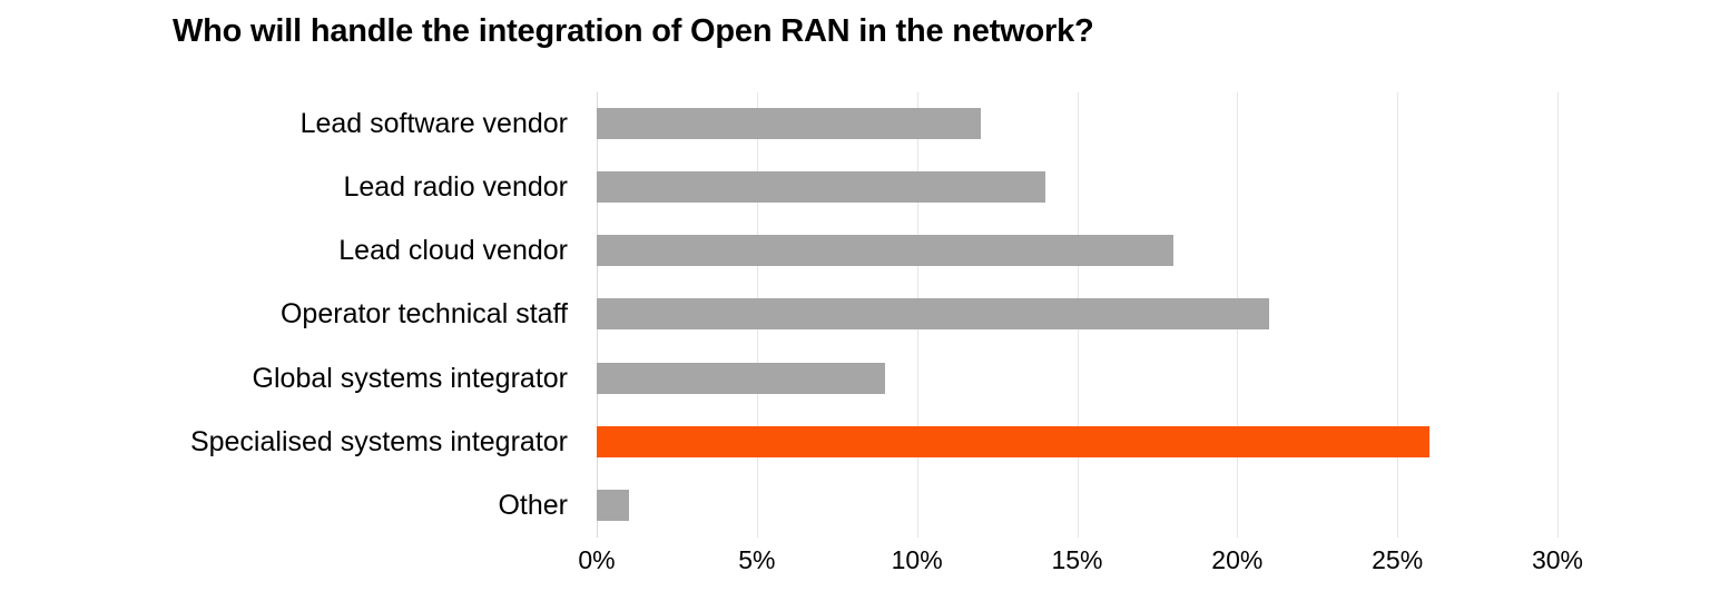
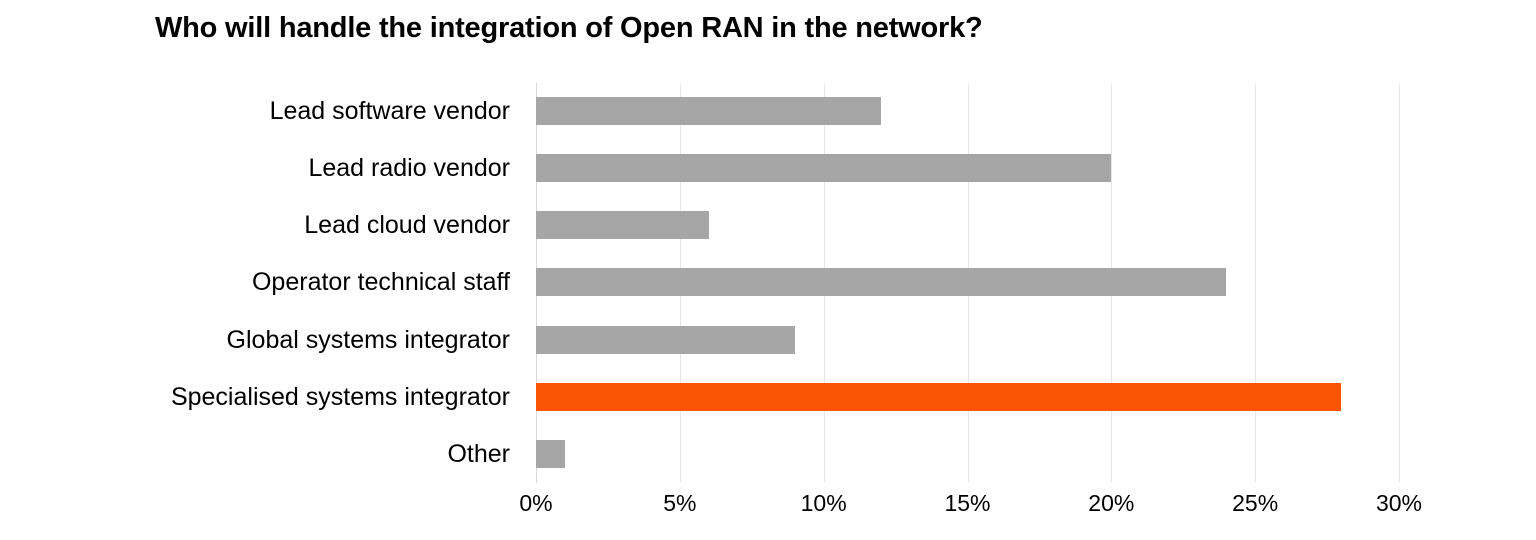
Lead radio vendor: 14% -> 20%
Lead cloud vendor: 18% -> 6%
Operator technical staff: 21% -> 24%
Specialised systems integrator: 26% -> 28%
